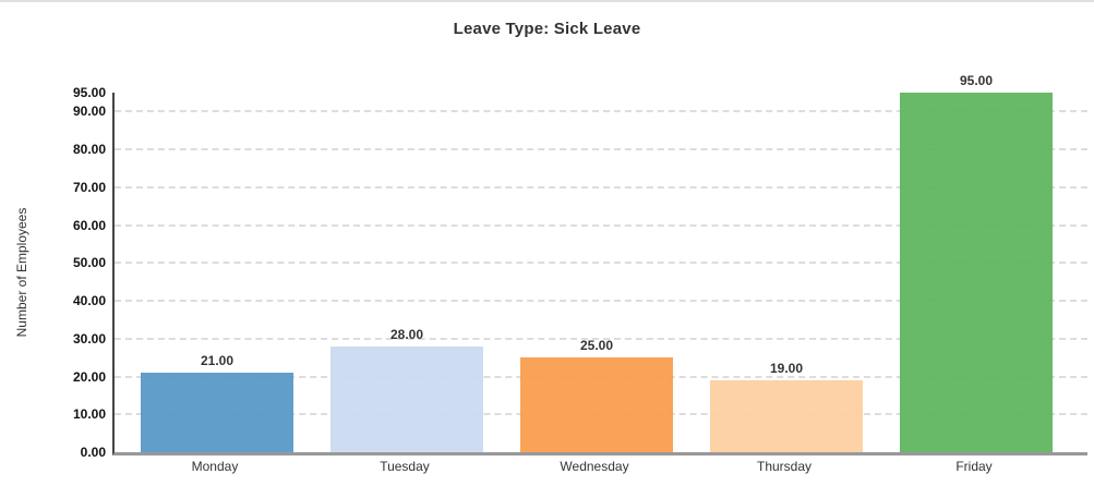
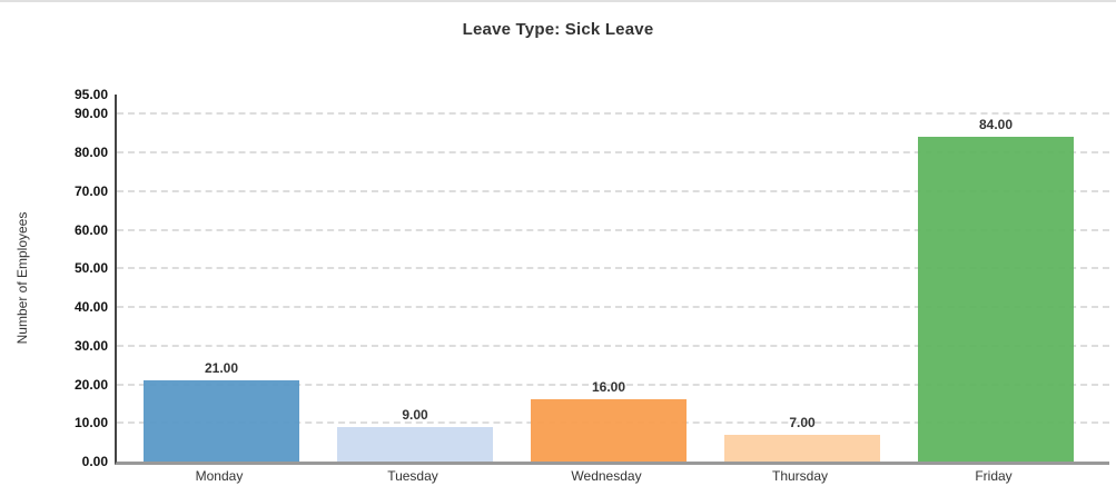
Tuesday: 28.00 -> 9.00
Wednesday: 25.00 -> 16.00
Thursday: 19.00 -> 7.00
Friday: 95.00 -> 84.00
